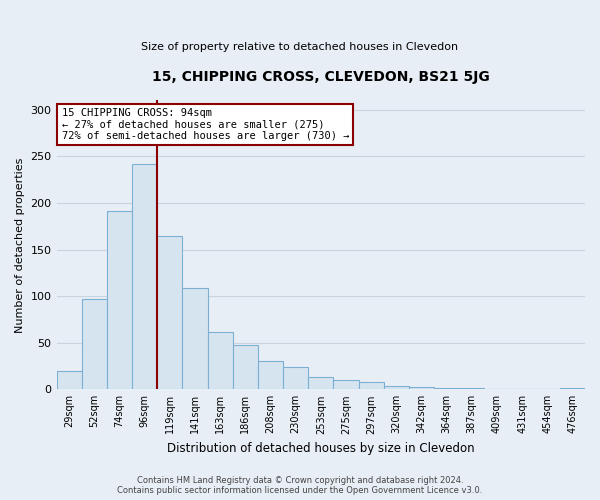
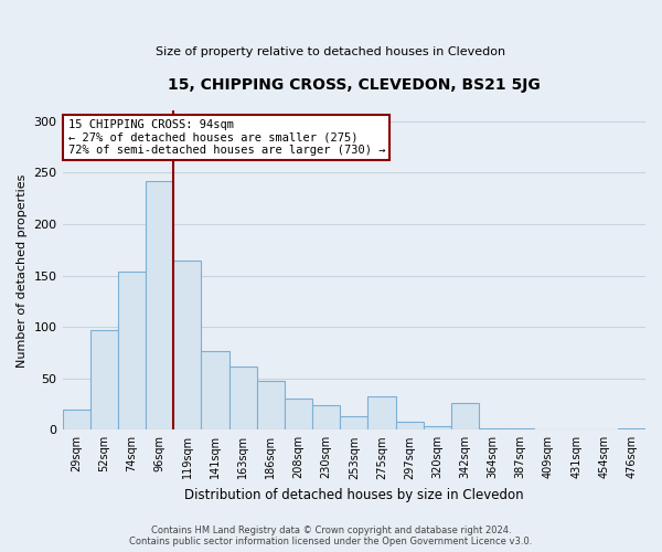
74sqm: 191 -> 154
141sqm: 109 -> 76
275sqm: 10 -> 32
342sqm: 2 -> 26
